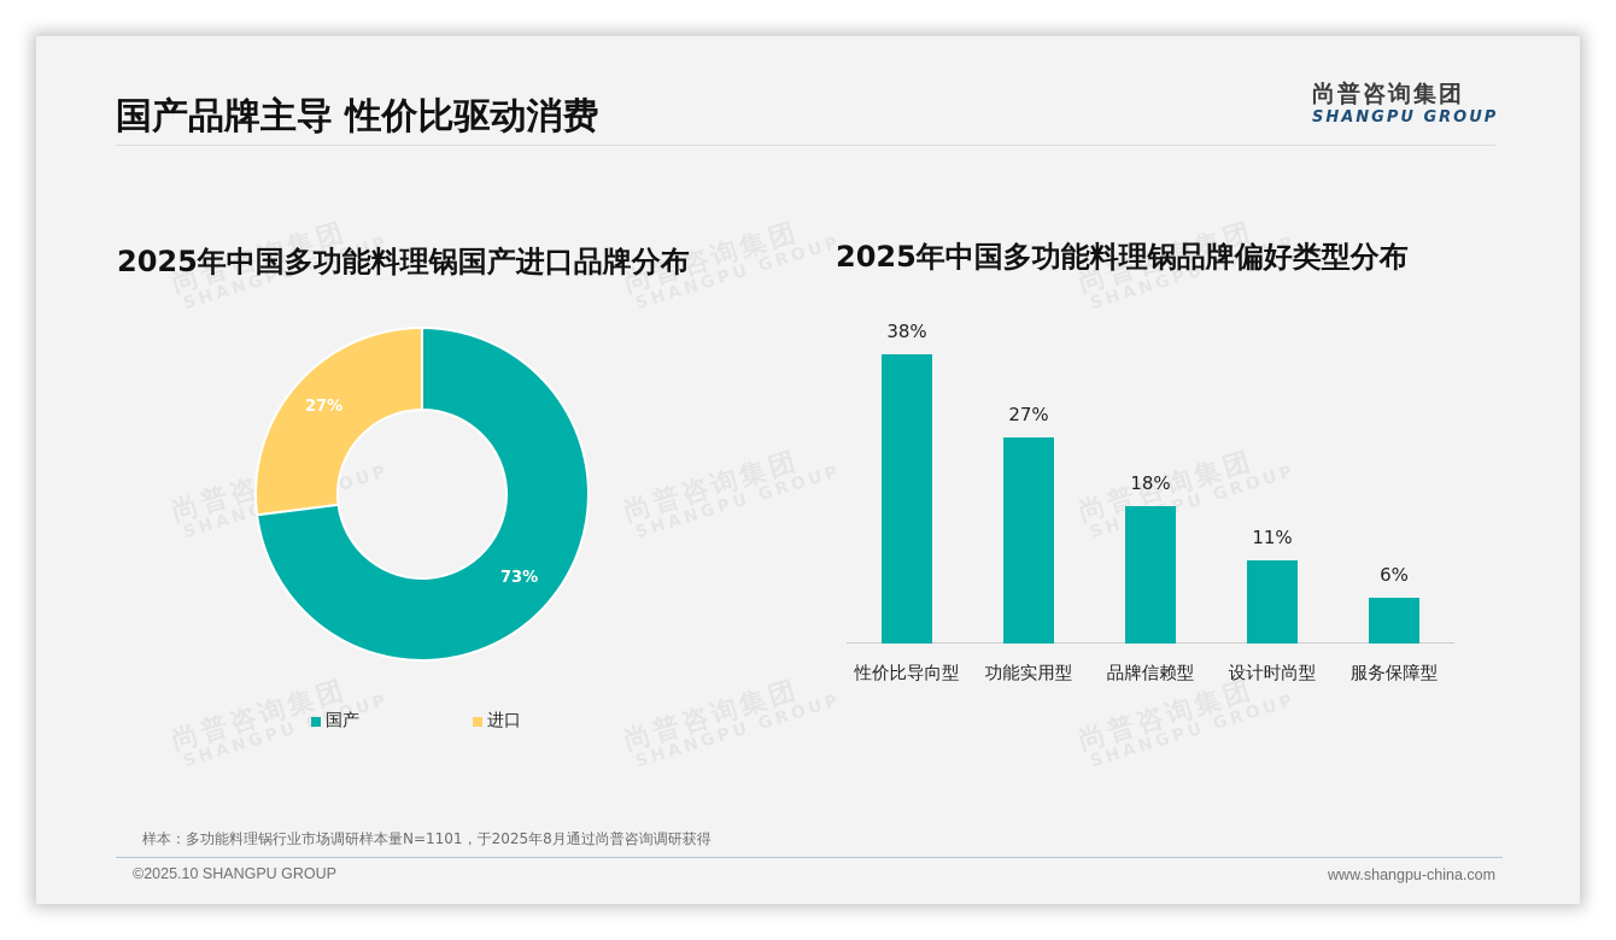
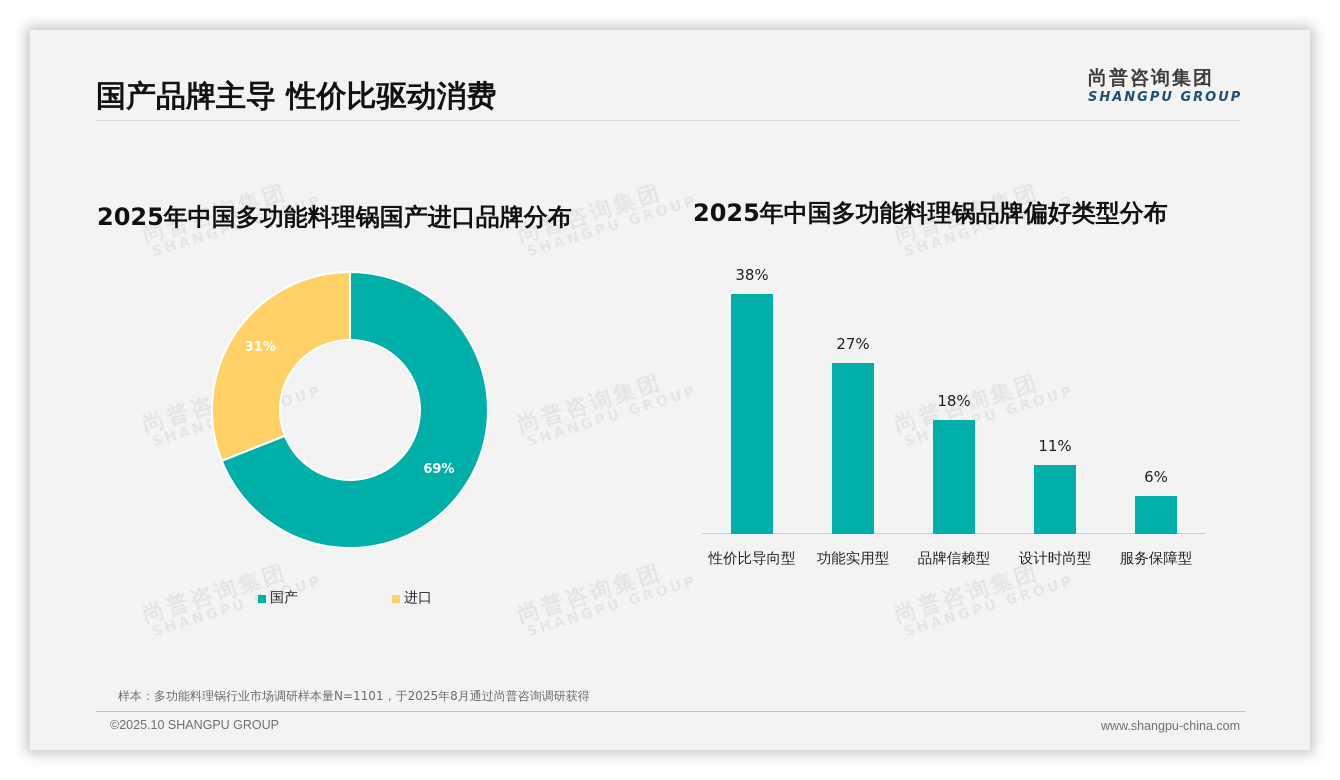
2025年中国多功能料理锅国产进口品牌分布/国产: 73% -> 69%
2025年中国多功能料理锅国产进口品牌分布/进口: 27% -> 31%
